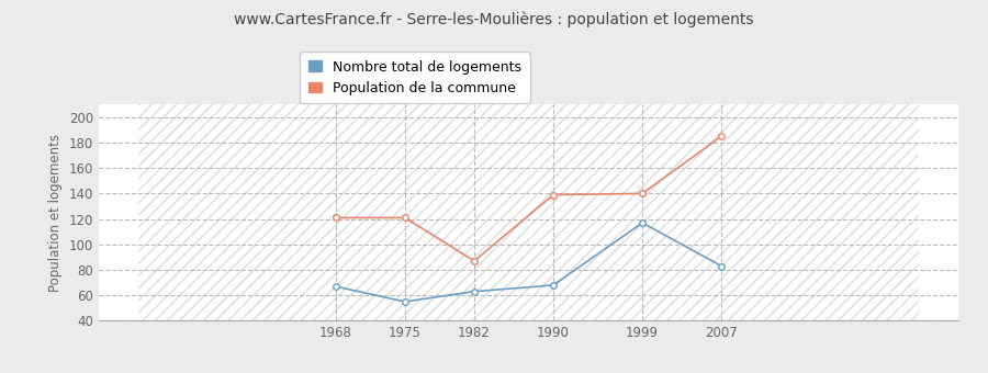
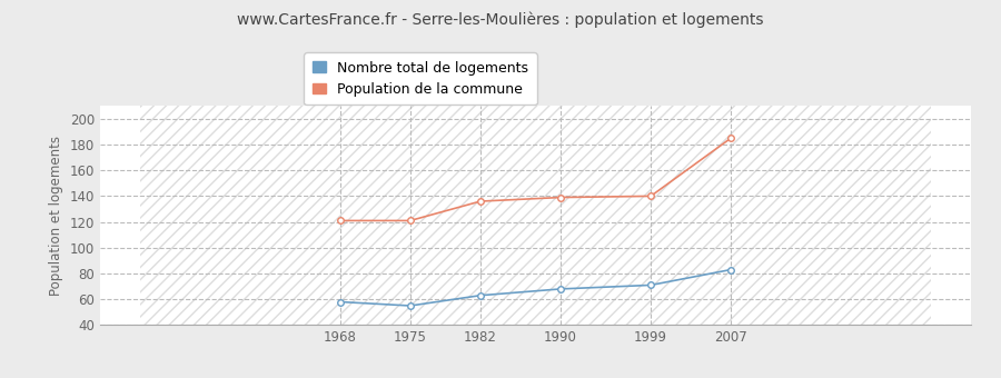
Nombre total de logements/1968: 67 -> 58
Population de la commune/1982: 87 -> 136
Nombre total de logements/1999: 117 -> 71
